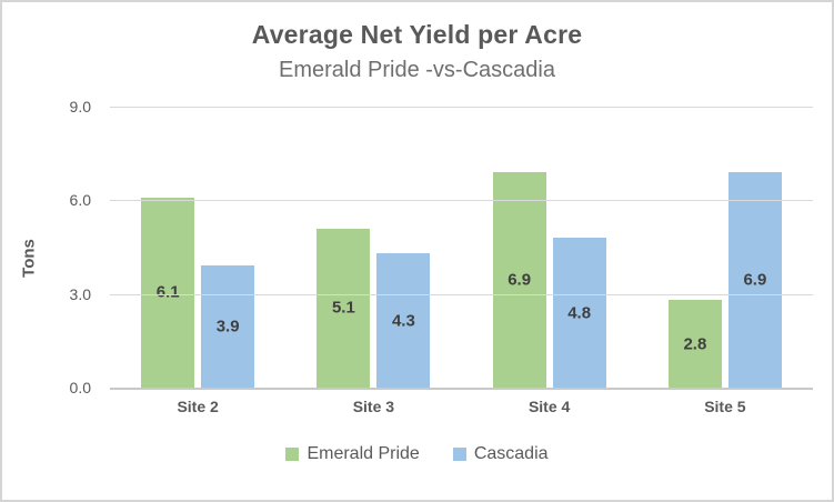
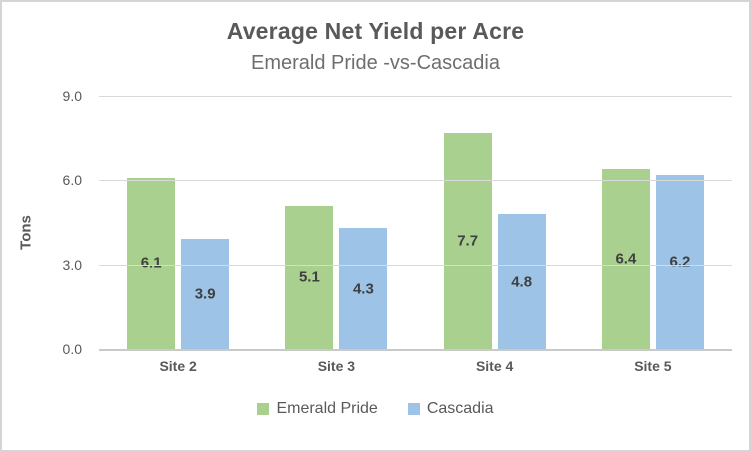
Emerald Pride/Site 4: 6.9 -> 7.7
Emerald Pride/Site 5: 2.8 -> 6.4
Cascadia/Site 5: 6.9 -> 6.2
